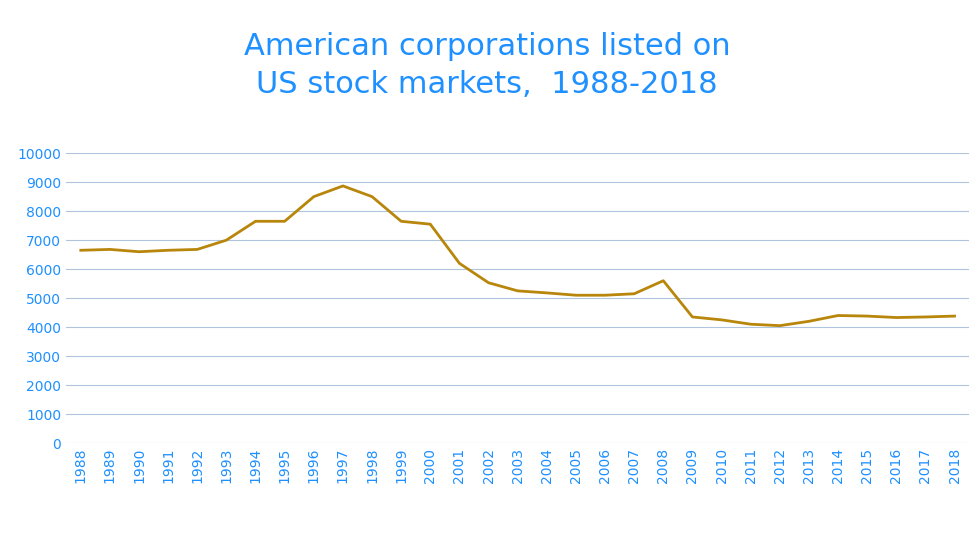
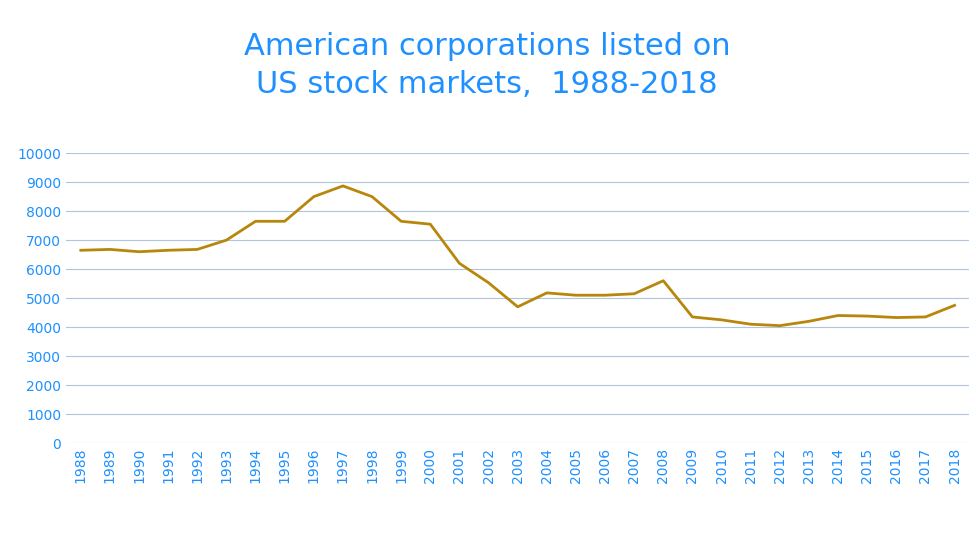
2003: 5250 -> 4700
2018: 4380 -> 4750
